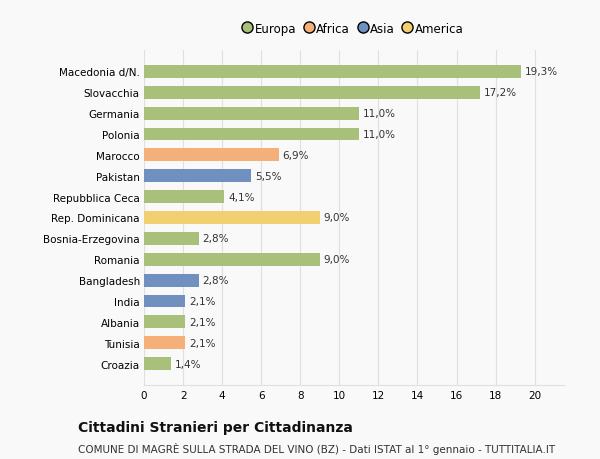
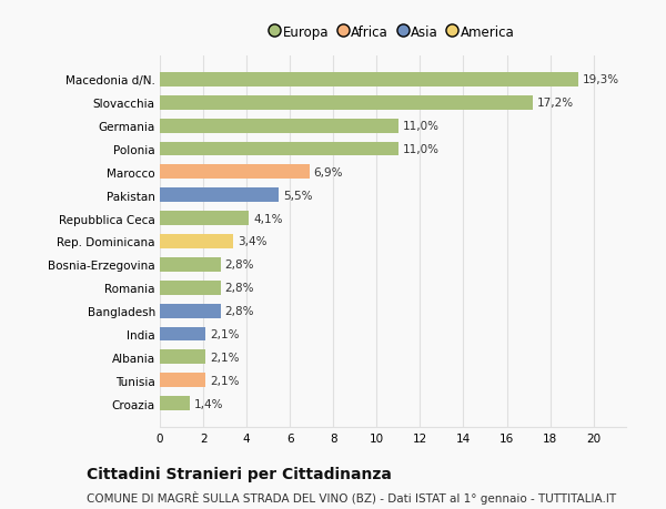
Rep. Dominicana: 9,0% -> 3,4%
Romania: 9,0% -> 2,8%
